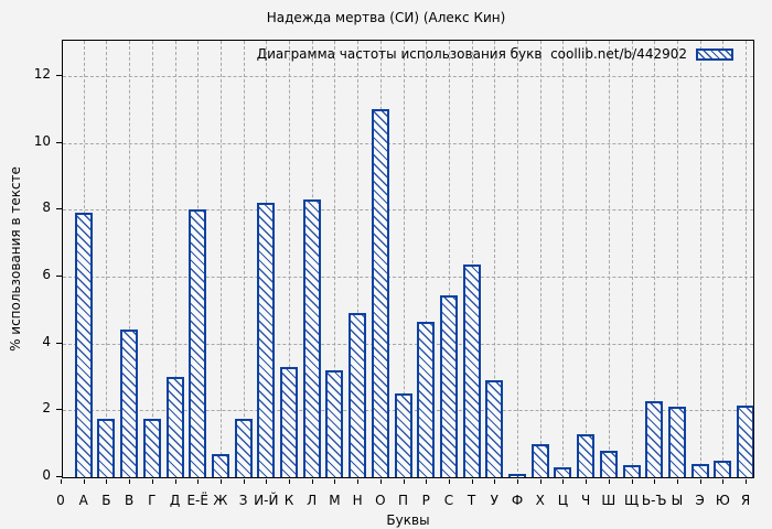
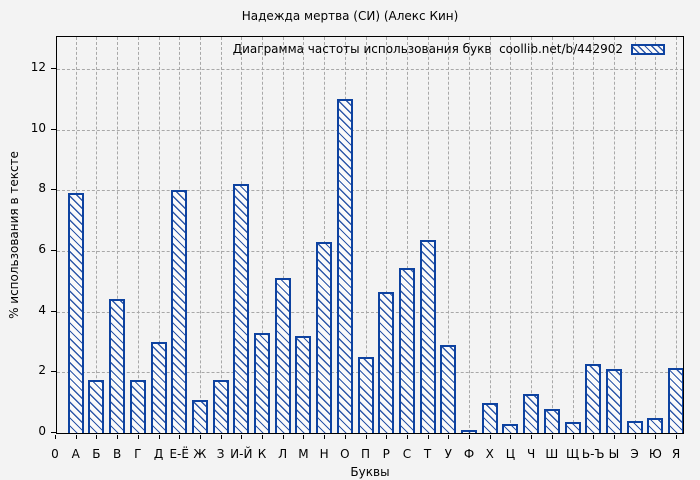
Ж: 0.7 -> 1.1
Л: 8.3 -> 5.1
Н: 4.9 -> 6.3
